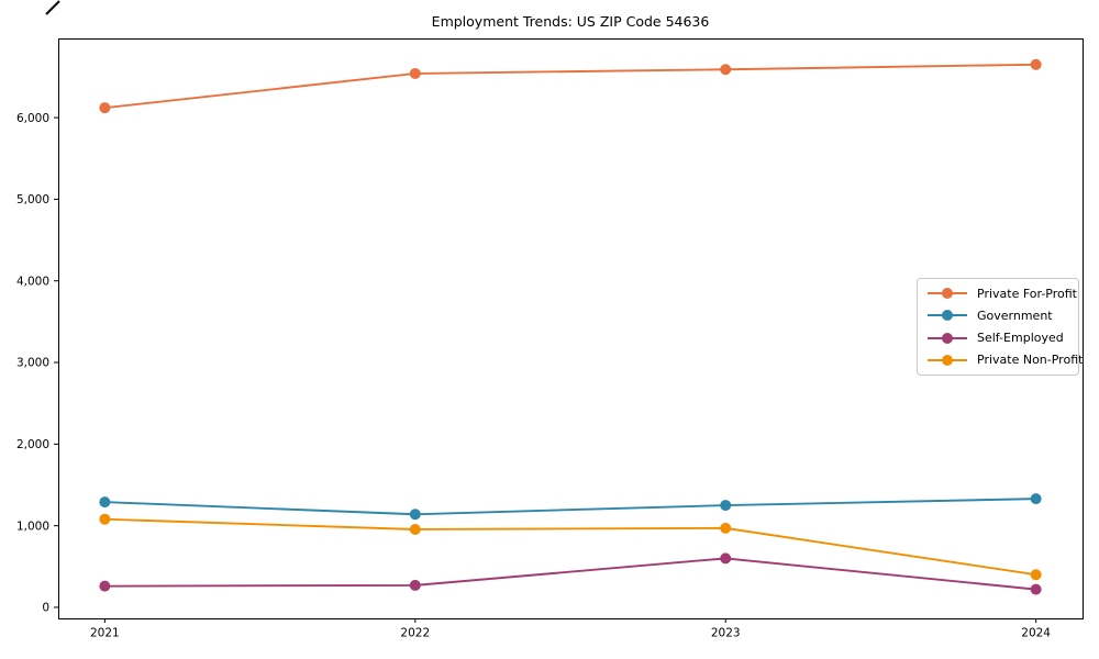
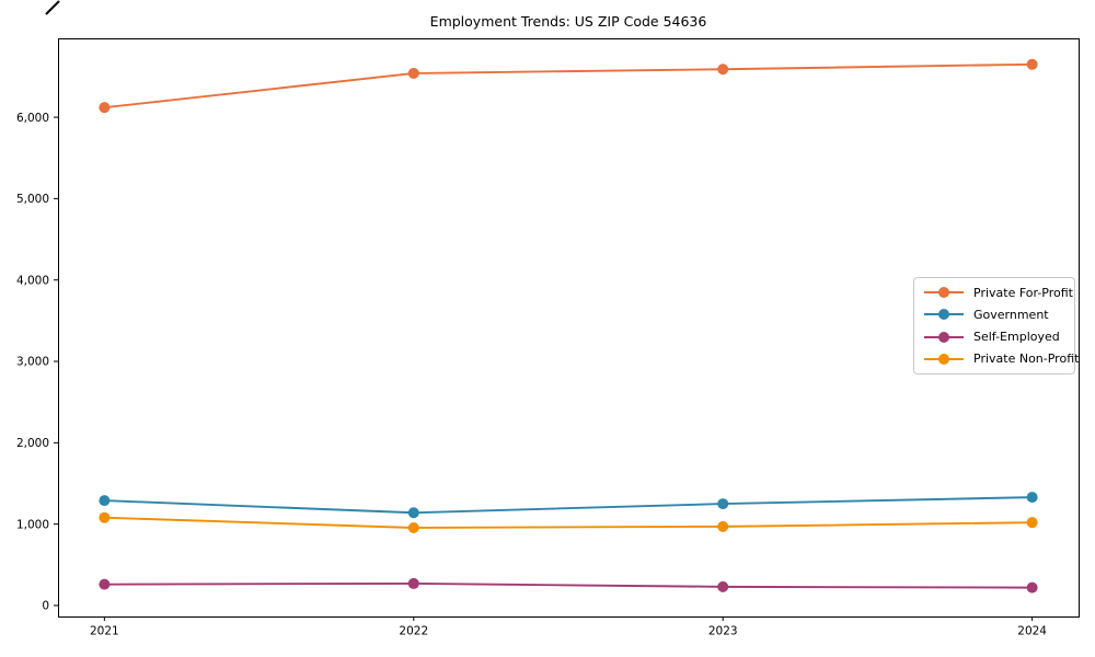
Self-Employed/2023: 600 -> 200
Private Non-Profit/2024: 400 -> 1000
